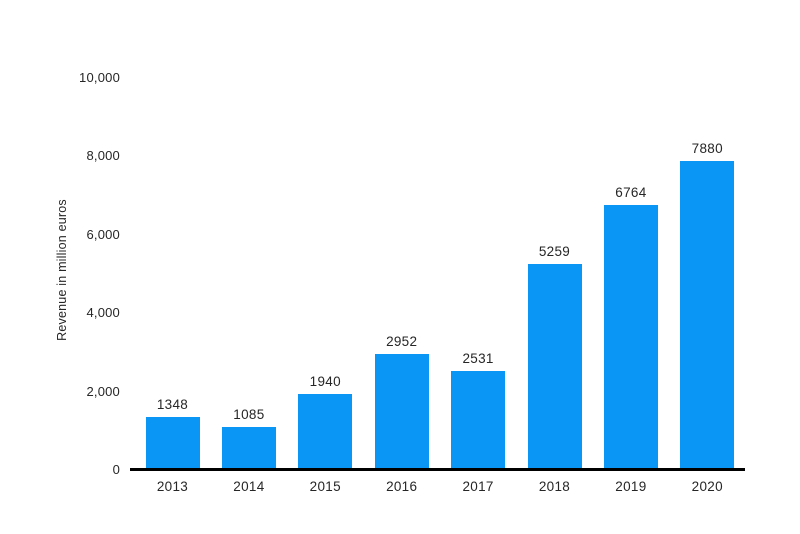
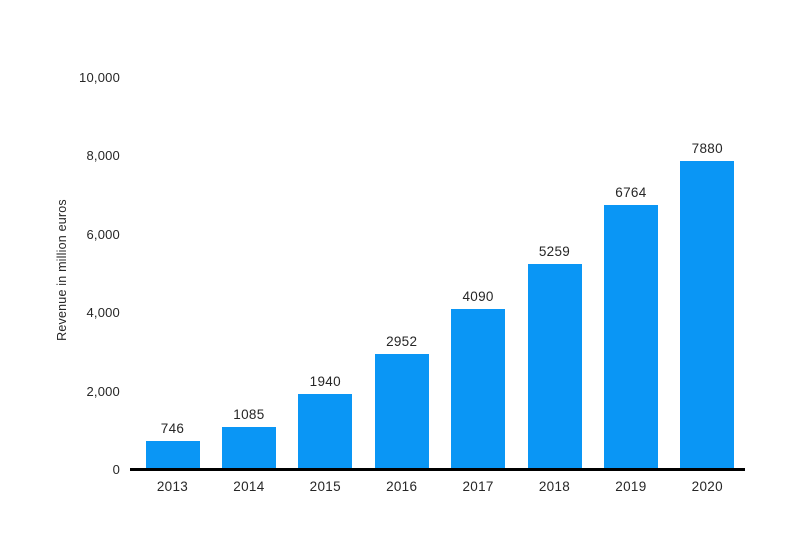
2013: 1348 -> 746
2017: 2531 -> 4090
